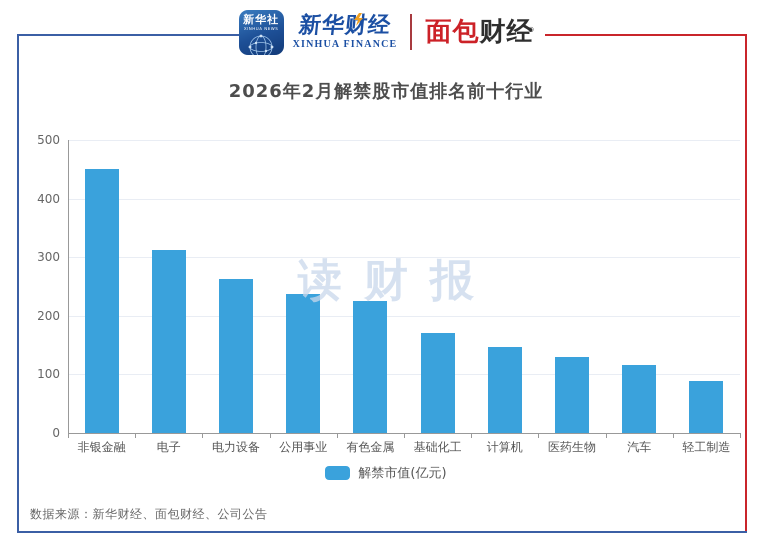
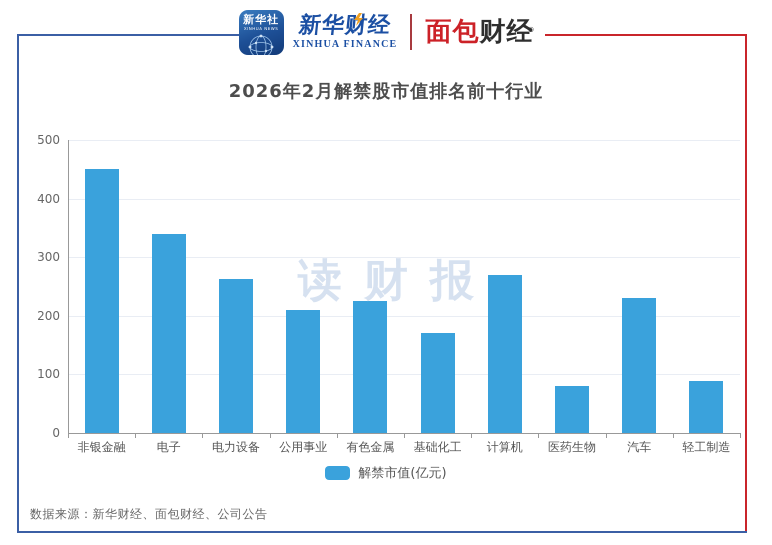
电子: 310 -> 340
公用事业: 240 -> 210
计算机: 150 -> 270
医药生物: 130 -> 80
汽车: 120 -> 230
